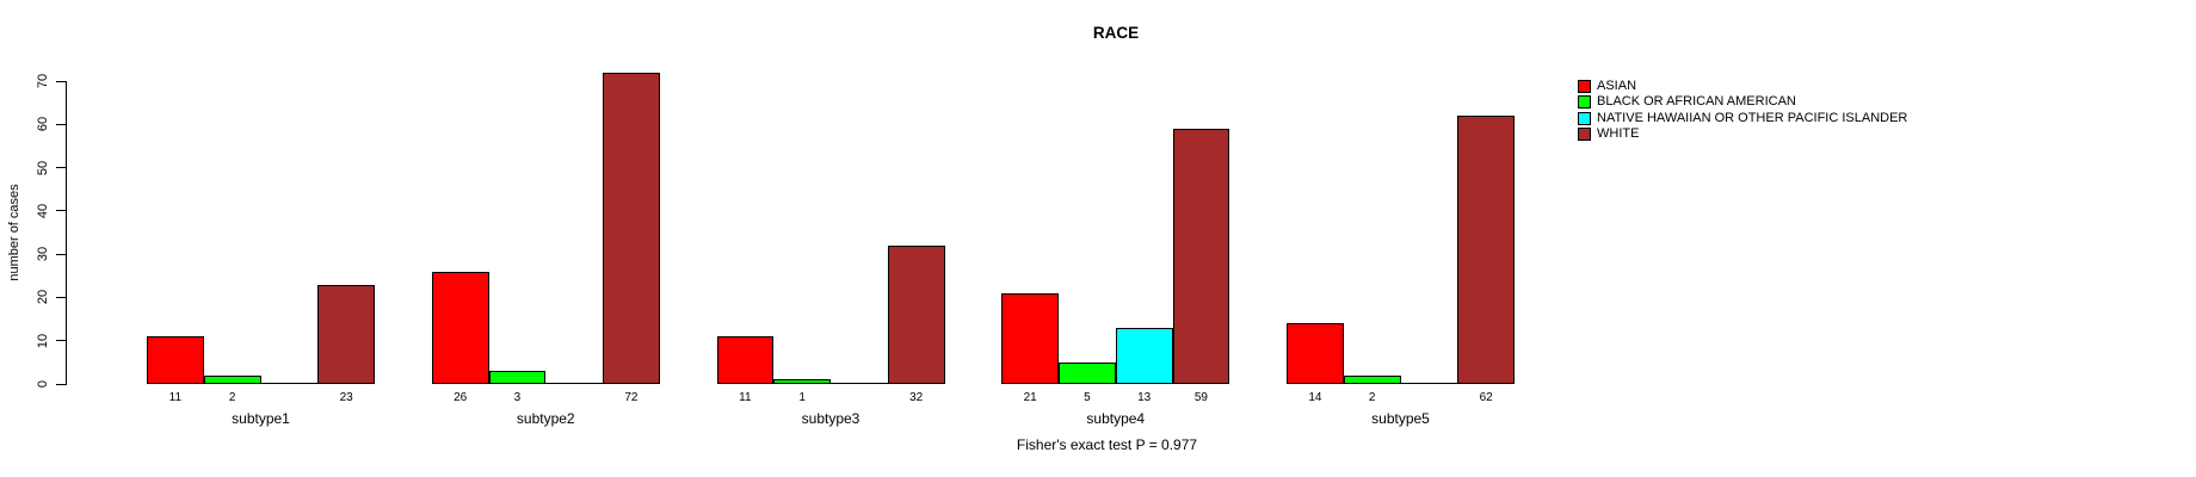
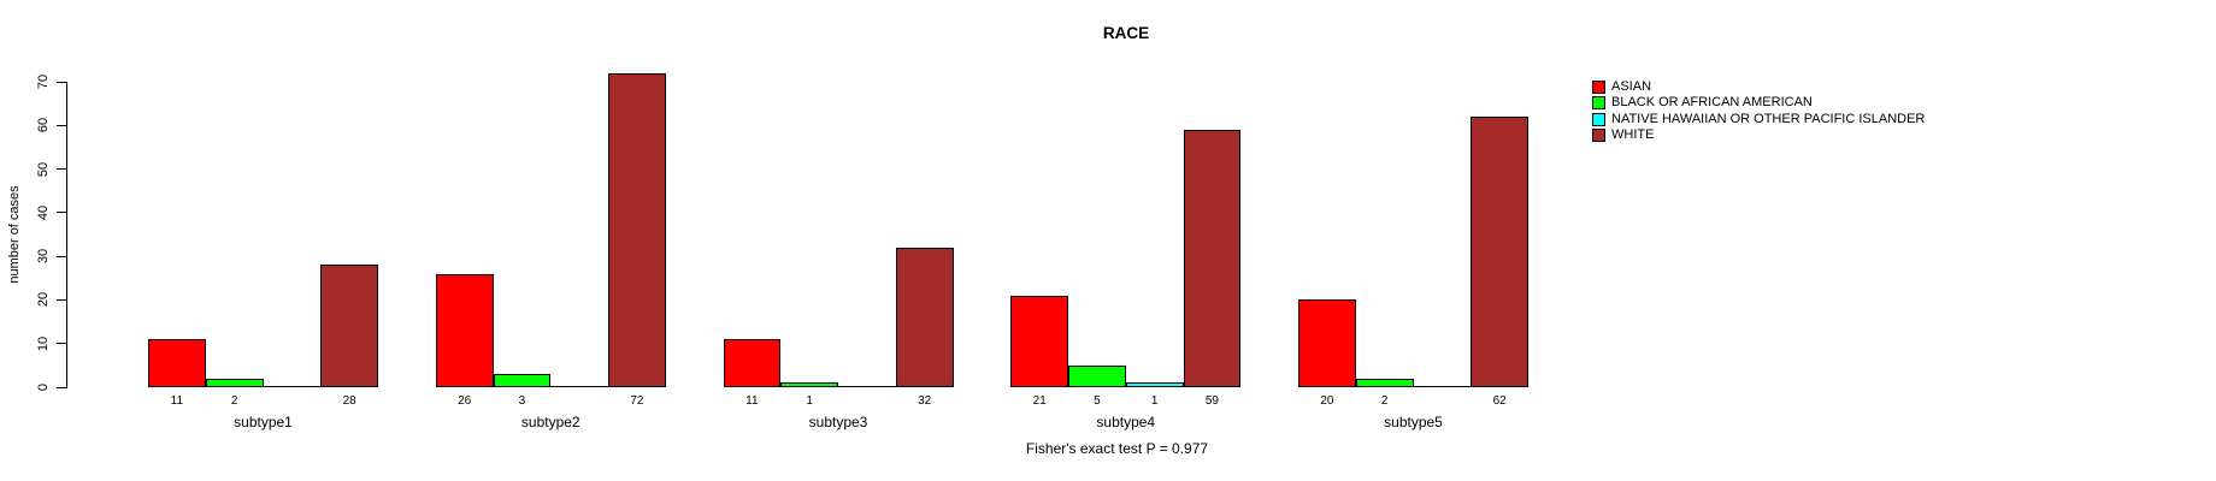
WHITE/subtype1: 23 -> 28
NATIVE HAWAIIAN OR OTHER PACIFIC ISLANDER/subtype4: 13 -> 1
ASIAN/subtype5: 14 -> 20
